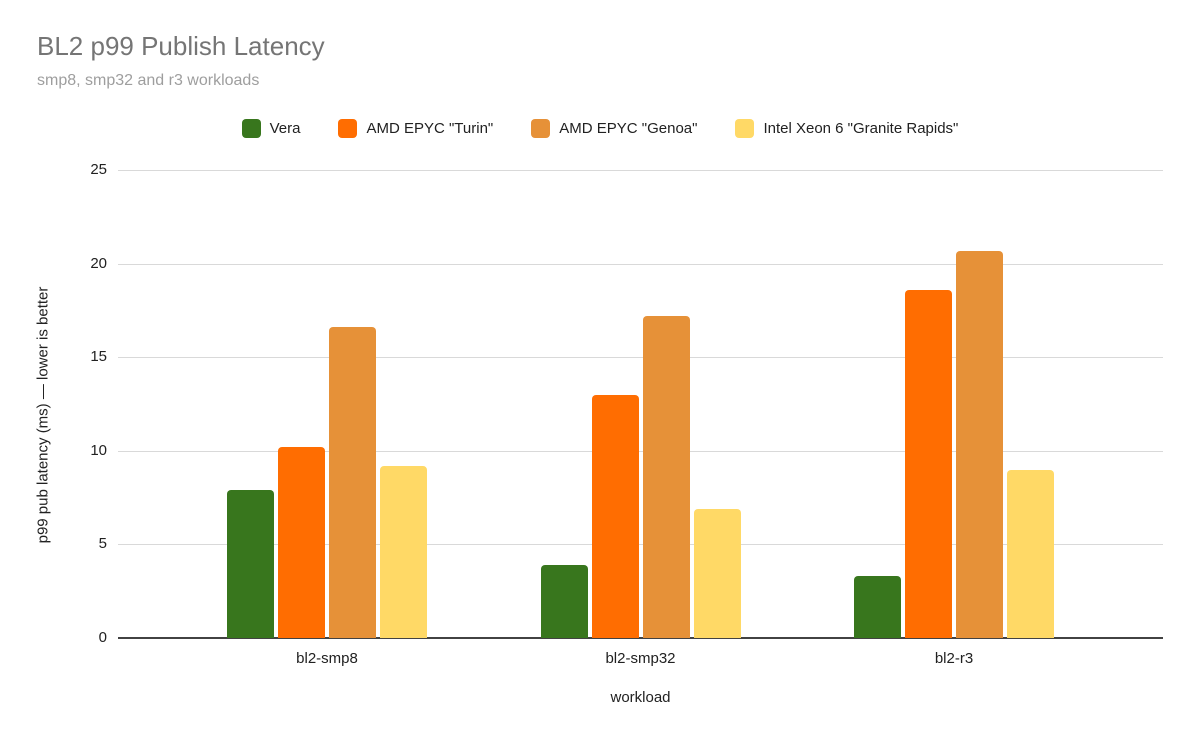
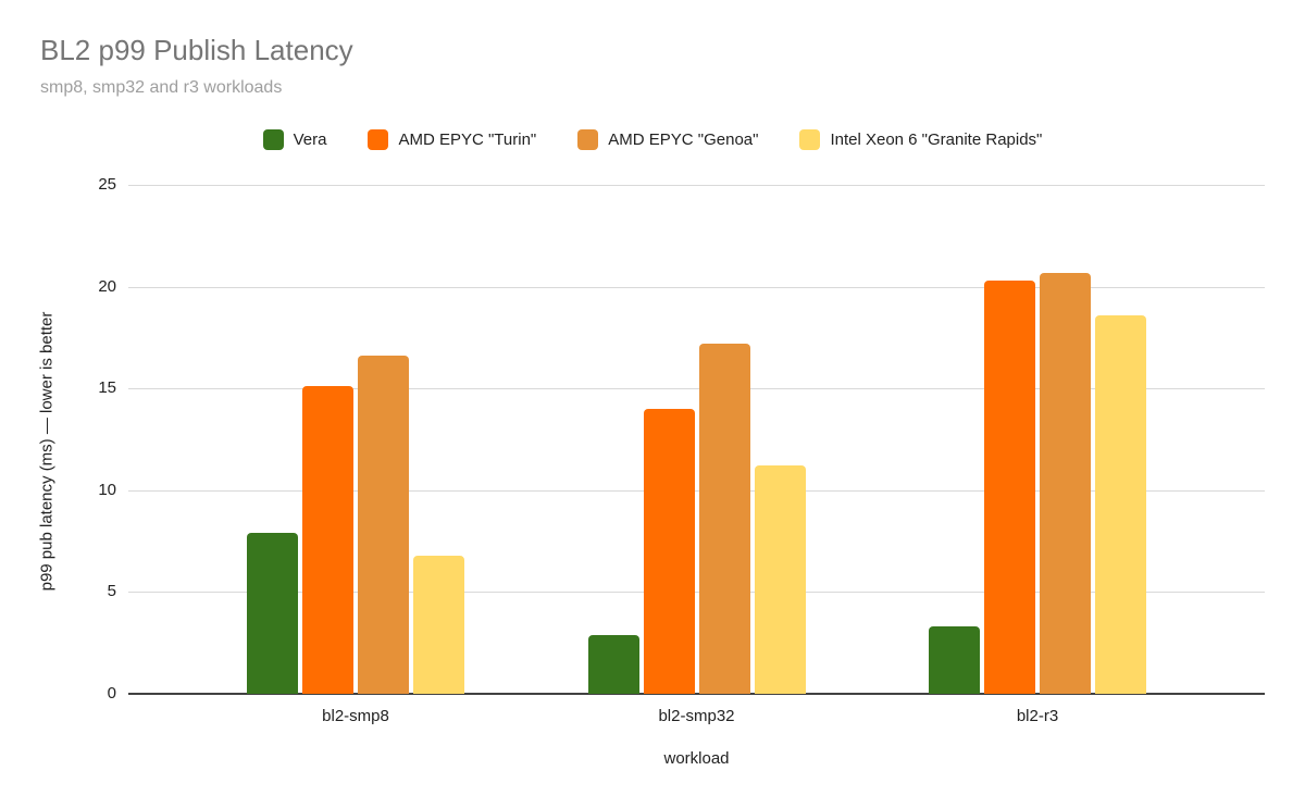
AMD EPYC "Turin"/bl2-smp8: 10.2 -> 15.1
Intel Xeon 6 "Granite Rapids"/bl2-smp8: 9.2 -> 6.8
Vera/bl2-smp32: 3.9 -> 2.9
AMD EPYC "Turin"/bl2-smp32: 13.0 -> 14.0
Intel Xeon 6 "Granite Rapids"/bl2-smp32: 6.9 -> 11.2
AMD EPYC "Turin"/bl2-r3: 18.6 -> 20.3
Intel Xeon 6 "Granite Rapids"/bl2-r3: 9.0 -> 18.6
